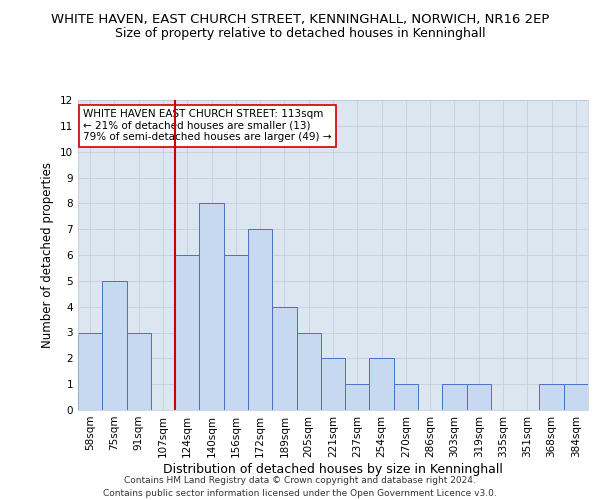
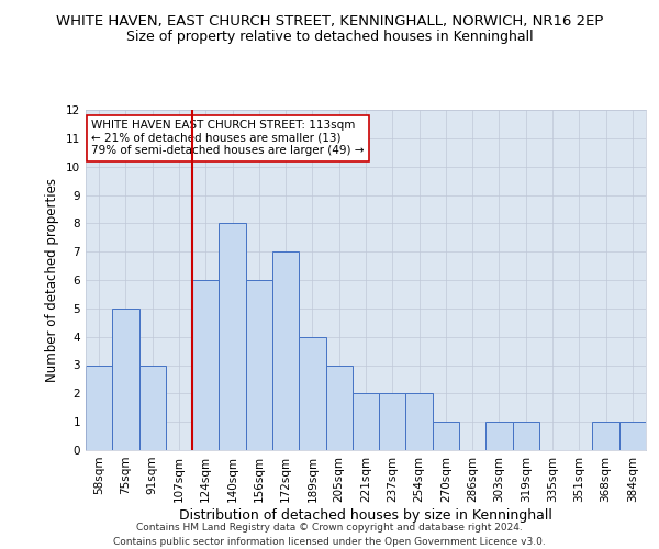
237sqm: 1 -> 2
